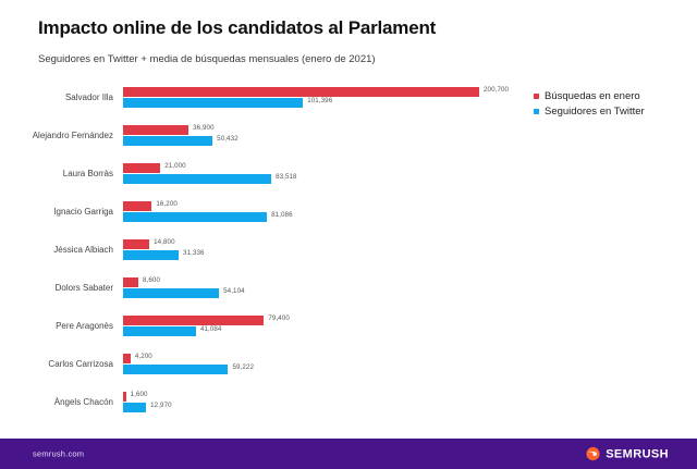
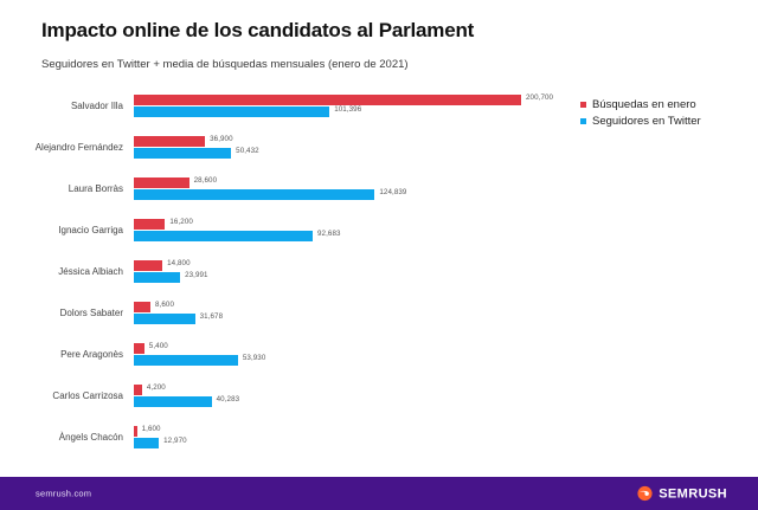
Búsquedas en enero/Laura Borràs: 21,000 -> 28,600
Seguidores en Twitter/Laura Borràs: 83,518 -> 124,839
Seguidores en Twitter/Ignacio Garriga: 81,086 -> 92,683
Seguidores en Twitter/Jéssica Albiach: 31,336 -> 23,991
Seguidores en Twitter/Dolors Sabater: 54,104 -> 31,678
Búsquedas en enero/Pere Aragonès: 79,400 -> 5,400
Seguidores en Twitter/Pere Aragonès: 41,084 -> 53,930
Seguidores en Twitter/Carlos Carrizosa: 59,222 -> 40,283
